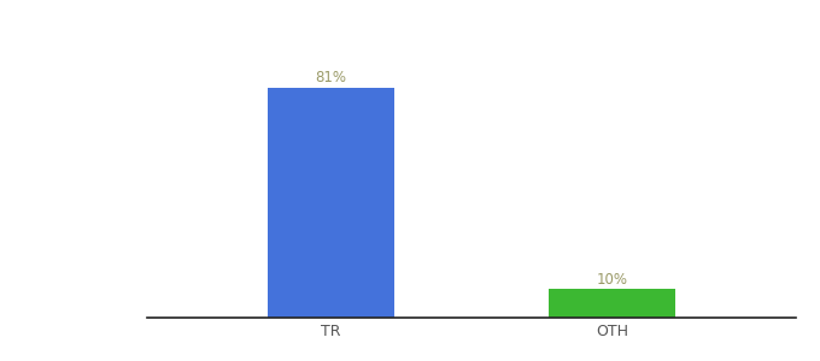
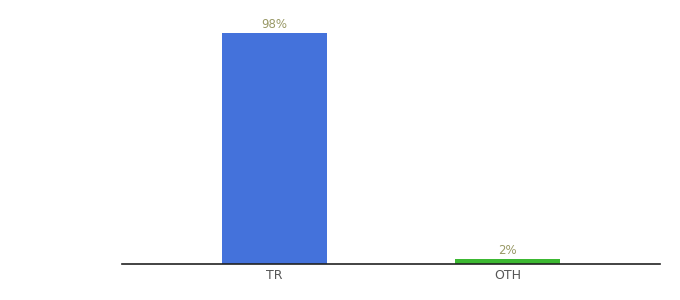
TR: 81% -> 98%
OTH: 10% -> 2%
